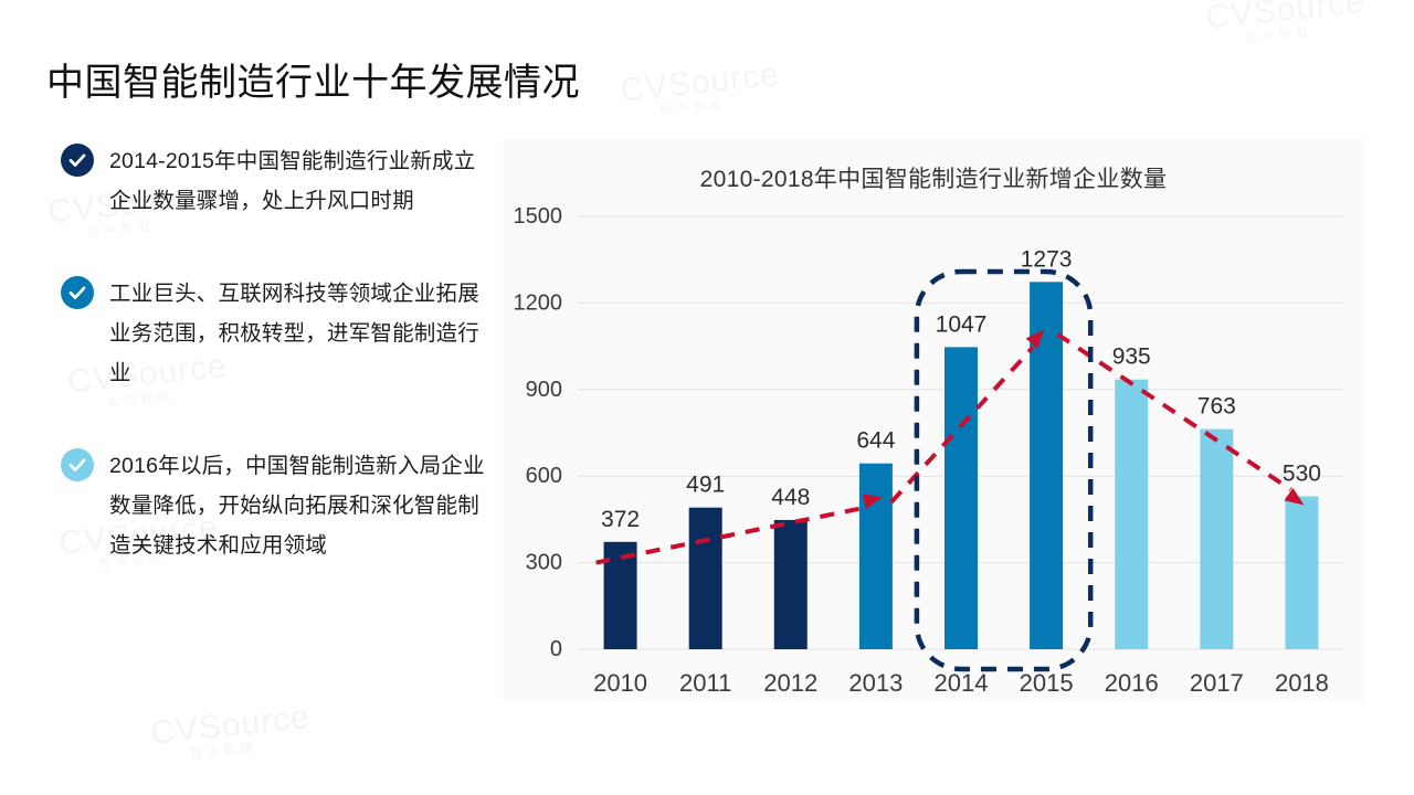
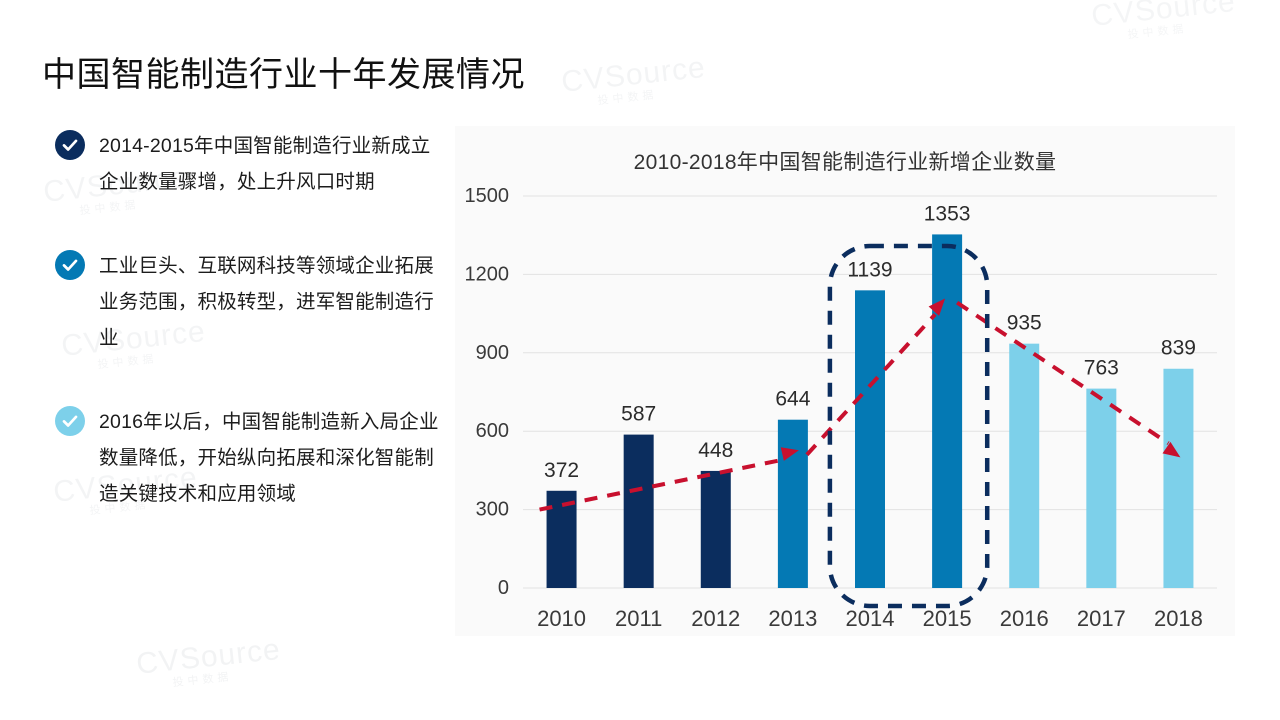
2011: 491 -> 587
2014: 1047 -> 1139
2015: 1273 -> 1353
2018: 530 -> 839
